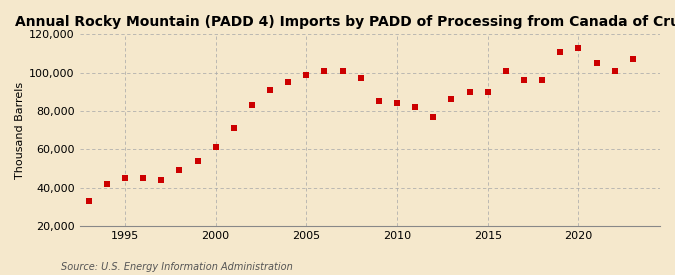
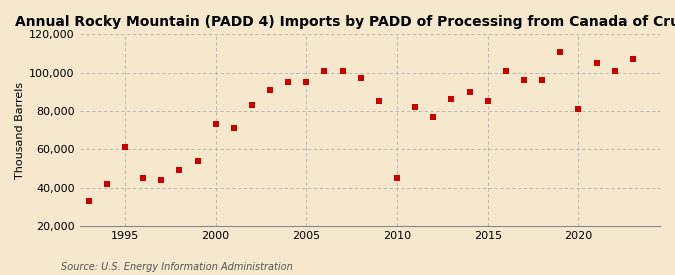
1995: 45,000 -> 61,000
2000: 61,000 -> 73,000
2005: 99,000 -> 95,000
2010: 84,000 -> 45,000
2015: 90,000 -> 85,000
2020: 113,000 -> 81,000
